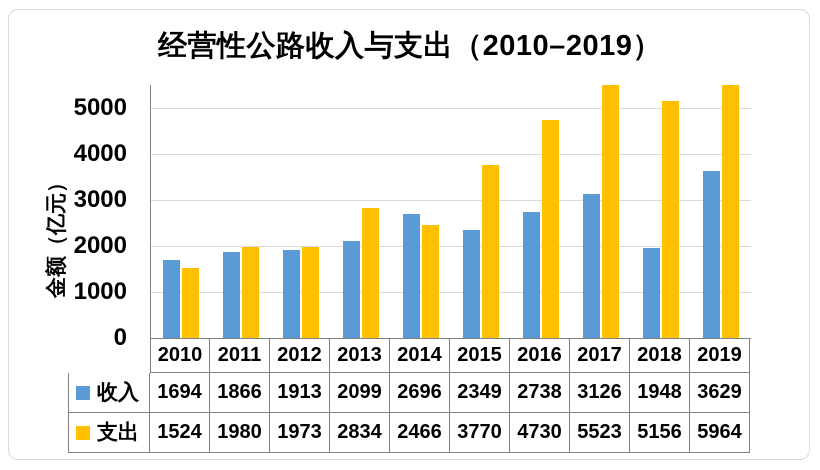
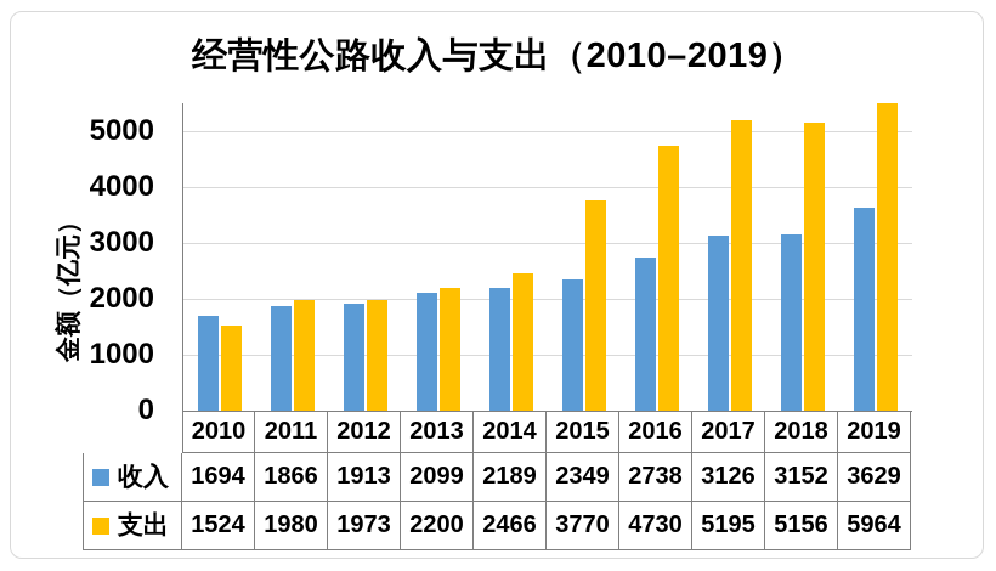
支出/2013: 2834 -> 2200
收入/2014: 2696 -> 2189
支出/2017: 5523 -> 5195
收入/2018: 1948 -> 3152
